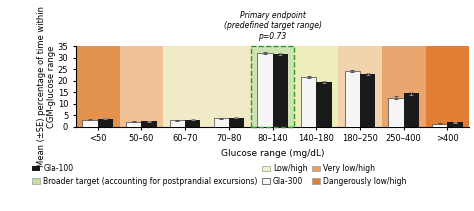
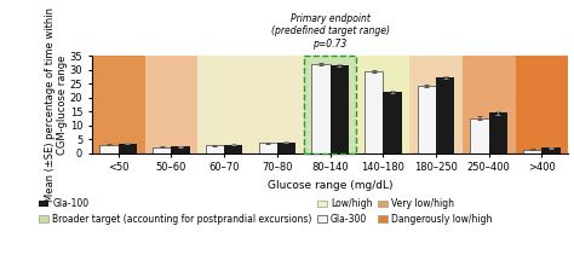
Gla-300/140–180: 21.5 -> 29.5
Gla-100/140–180: 19.3 -> 22.0
Gla-100/180–250: 23.0 -> 27.5
